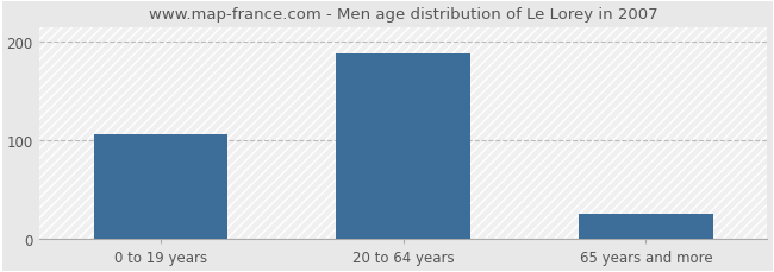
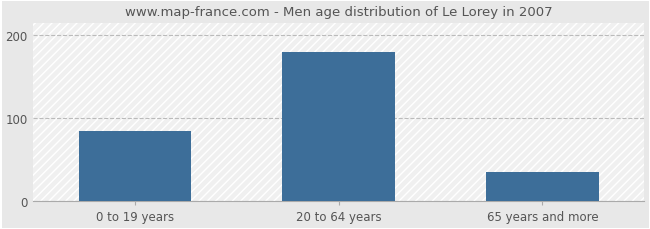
0 to 19 years: 106 -> 85
20 to 64 years: 188 -> 180
65 years and more: 26 -> 35
